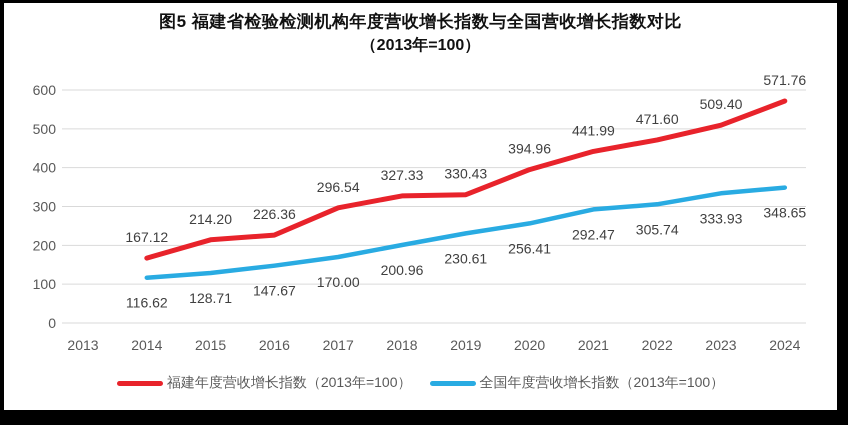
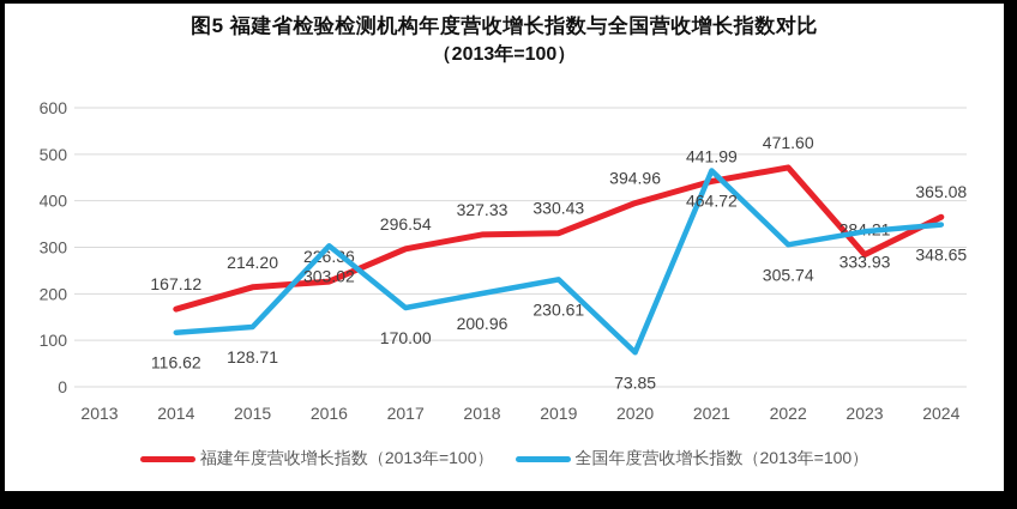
全国年度营收增长指数（2013年=100）/2016: 147.67 -> 303.02
全国年度营收增长指数（2013年=100）/2020: 256.41 -> 73.85
全国年度营收增长指数（2013年=100）/2021: 292.47 -> 464.72
福建年度营收增长指数（2013年=100）/2023: 509.40 -> 284.21
福建年度营收增长指数（2013年=100）/2024: 571.76 -> 365.08
